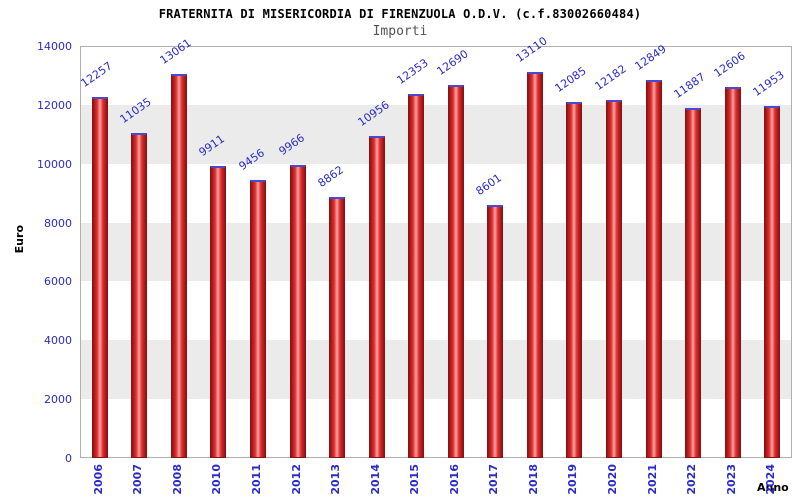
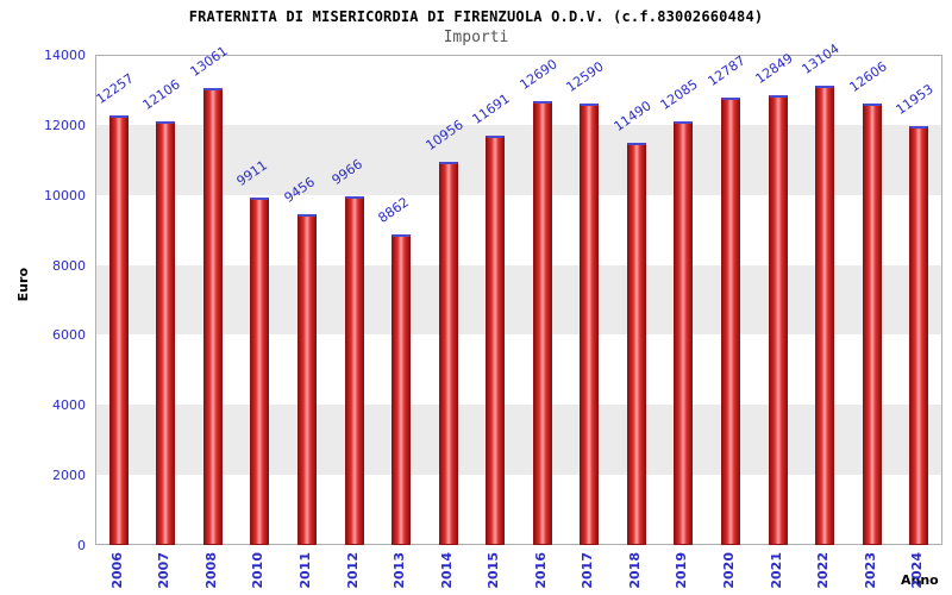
2007: 11035 -> 12106
2015: 12353 -> 11691
2017: 8601 -> 12590
2018: 13110 -> 11490
2020: 12182 -> 12787
2022: 11887 -> 13104
